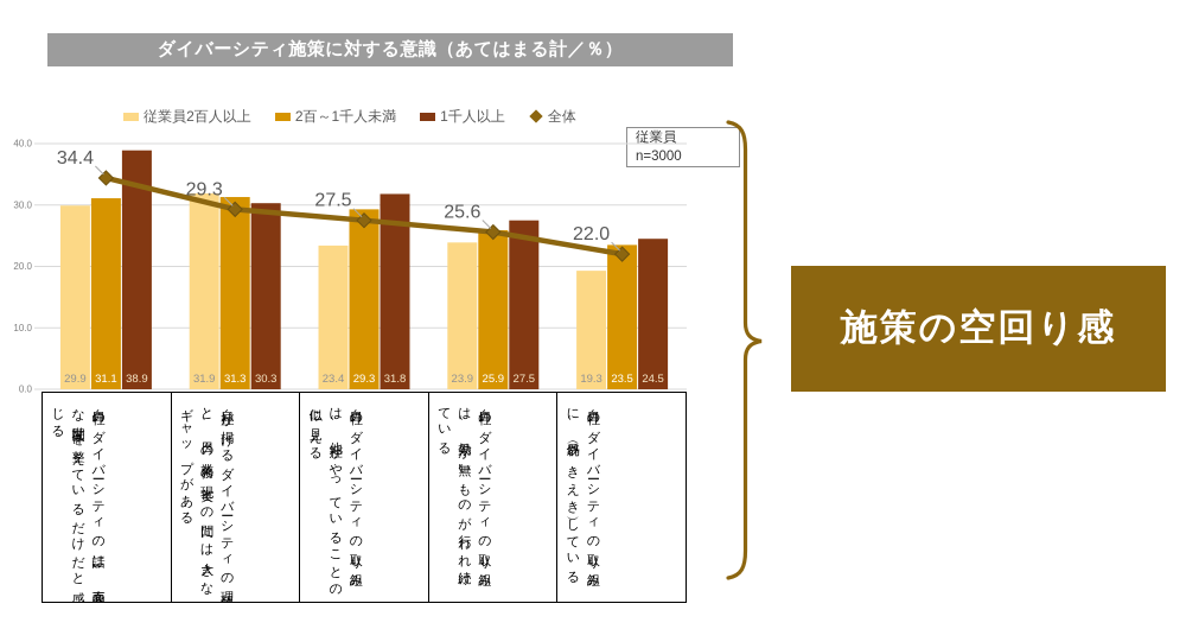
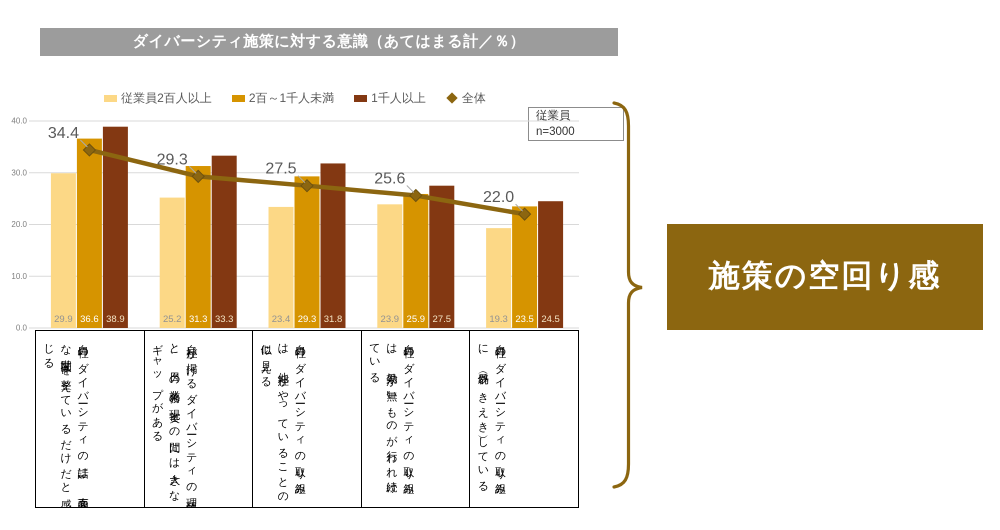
2百～1千人未満/自社のダイバーシティの話は、表面的な世間体を整えているだけだと感じる: 31.1 -> 36.6
従業員2百人以上/自社が掲げるダイバーシティの理想論と、日々の業務の現実との間には大きなギャップがある: 31.9 -> 25.2
1千人以上/自社が掲げるダイバーシティの理想論と、日々の業務の現実との間には大きなギャップがある: 30.3 -> 33.3
